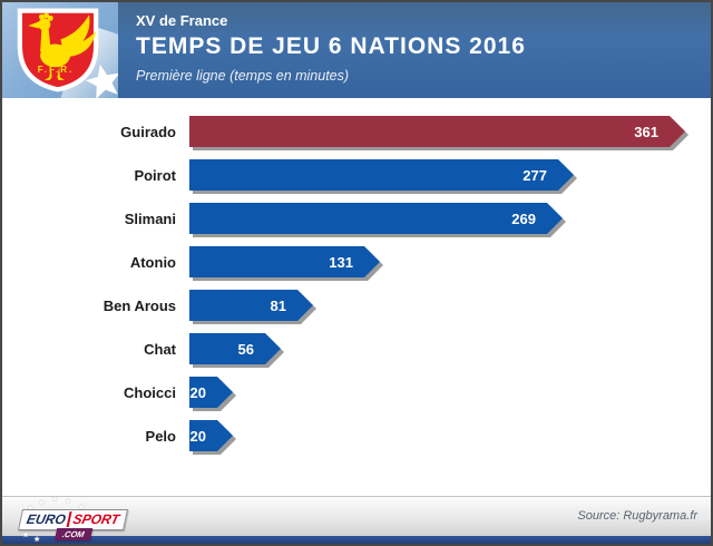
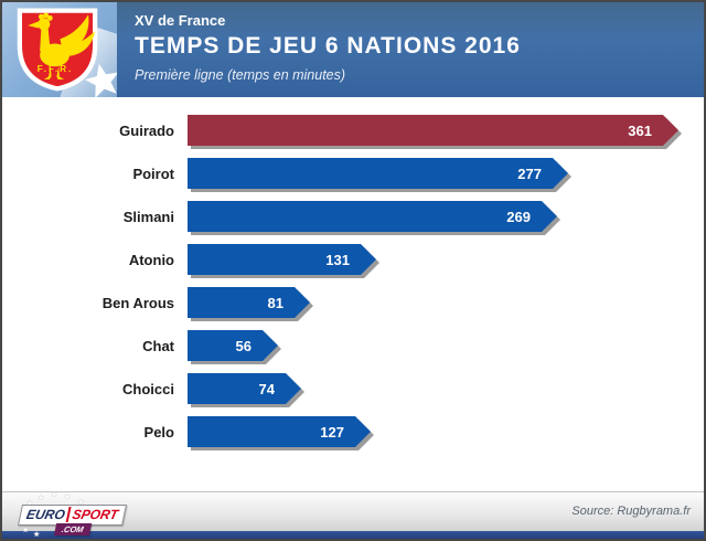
Choicci: 20 -> 74
Pelo: 20 -> 127
